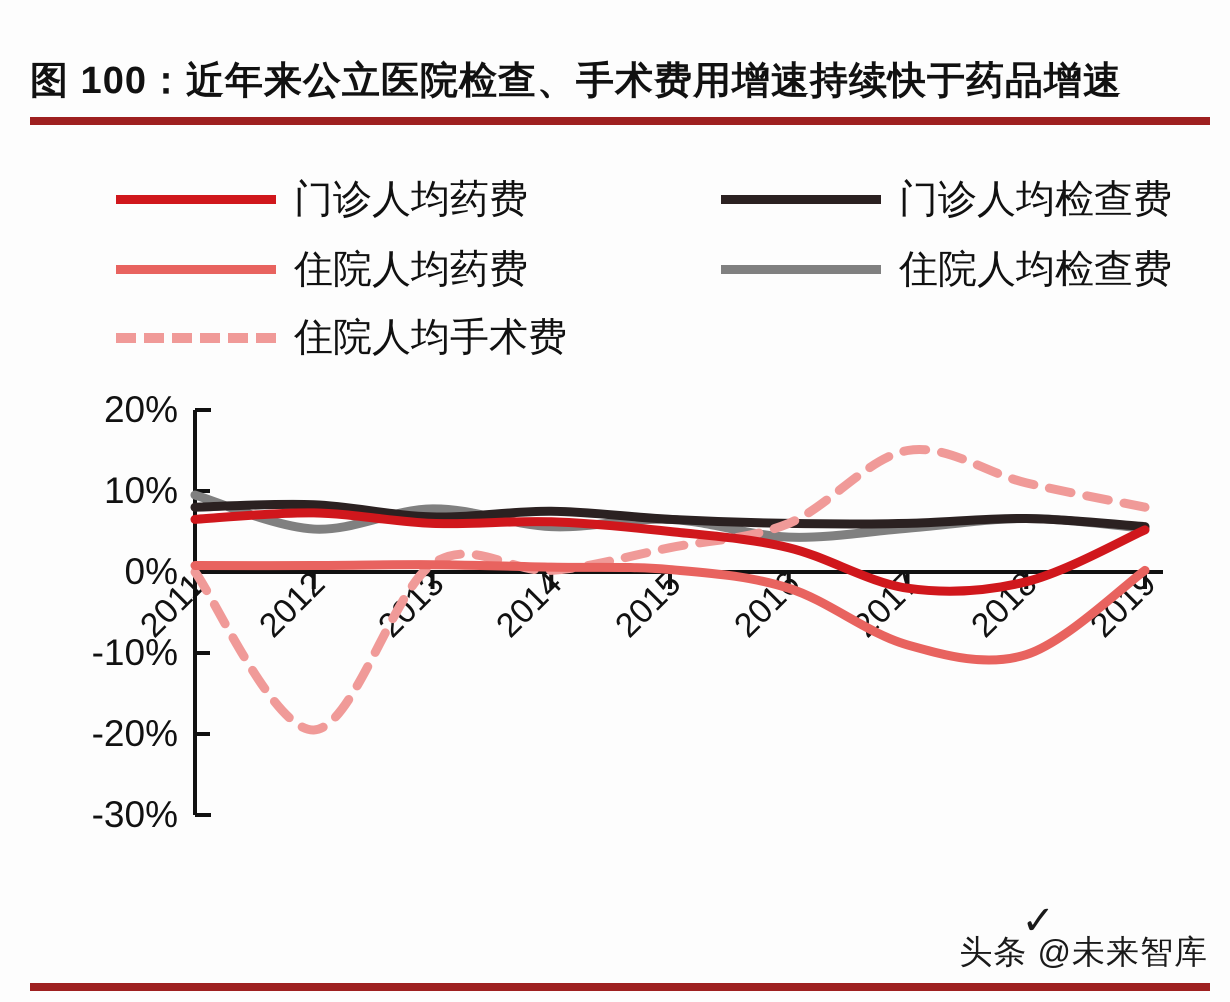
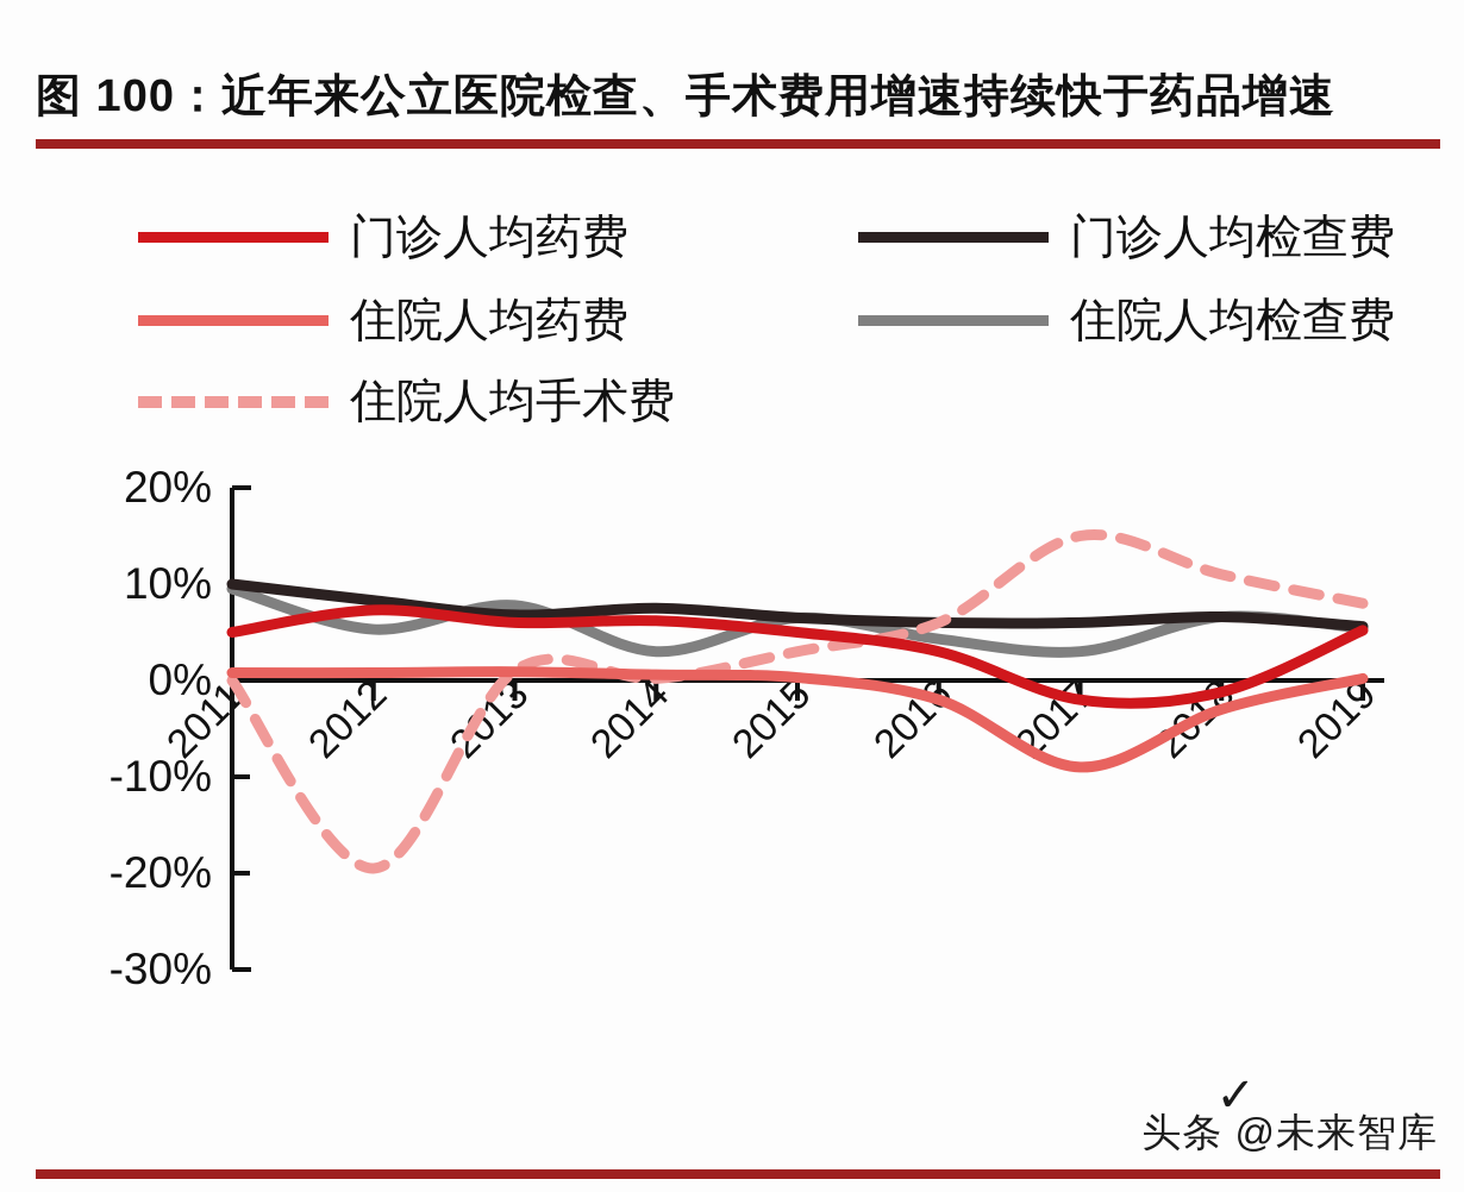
门诊人均药费/2011: 6% -> 5%
门诊人均检查费/2011: 8% -> 10%
住院人均检查费/2014: 6% -> 3%
住院人均检查费/2017: 5% -> 3%
住院人均药费/2018: -10% -> -3%
